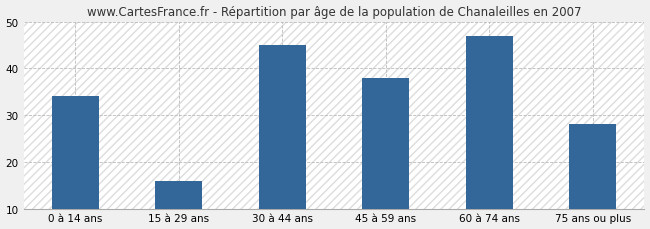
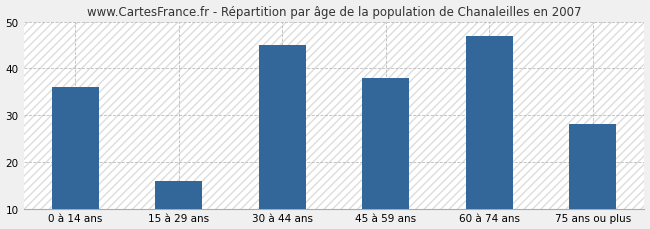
0 à 14 ans: 34 -> 36
